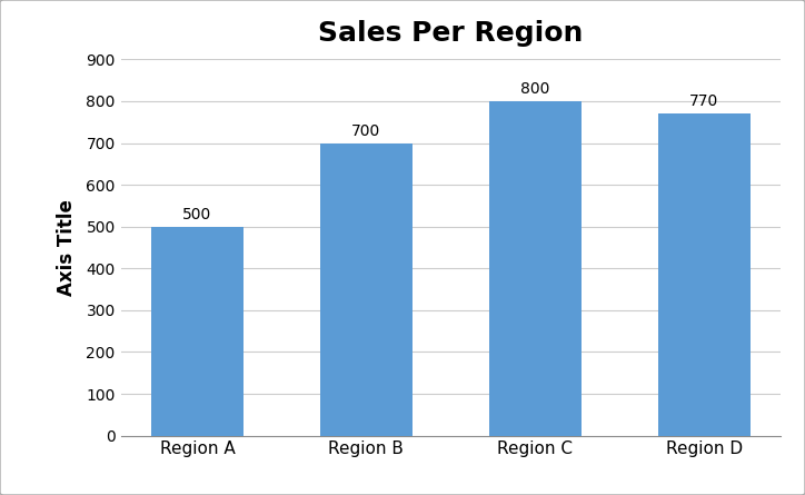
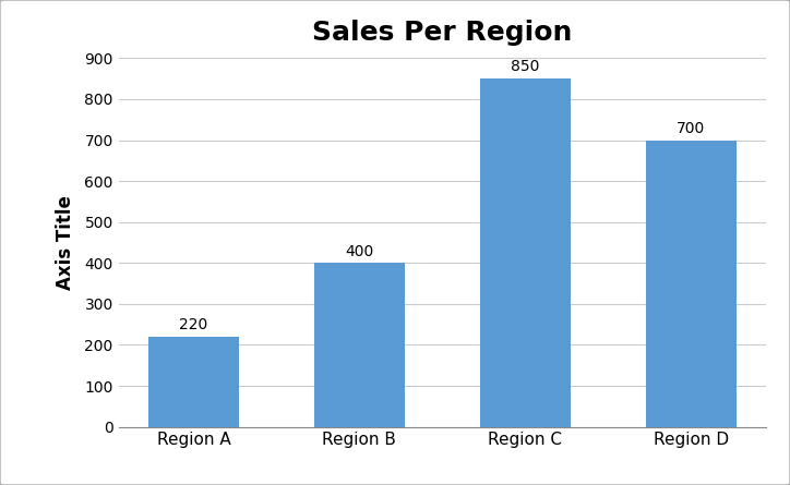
Region A: 500 -> 220
Region B: 700 -> 400
Region C: 800 -> 850
Region D: 770 -> 700
